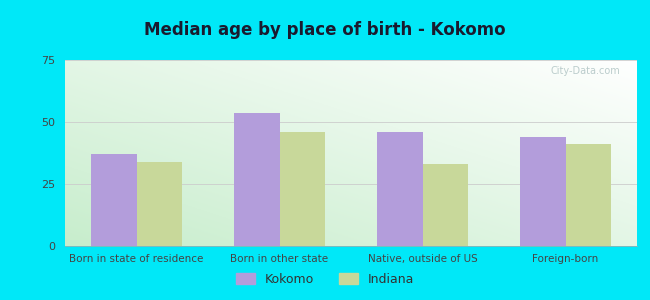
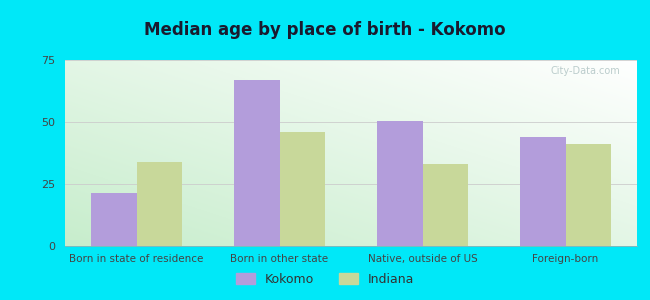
Kokomo/Born in state of residence: 37.0 -> 21.5
Kokomo/Born in other state: 53.5 -> 67.0
Kokomo/Native, outside of US: 46.0 -> 50.5
